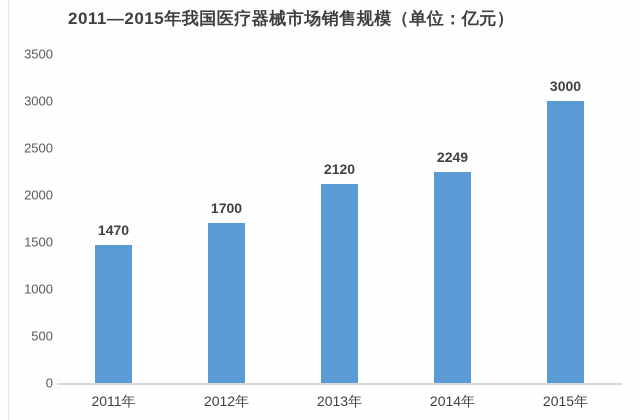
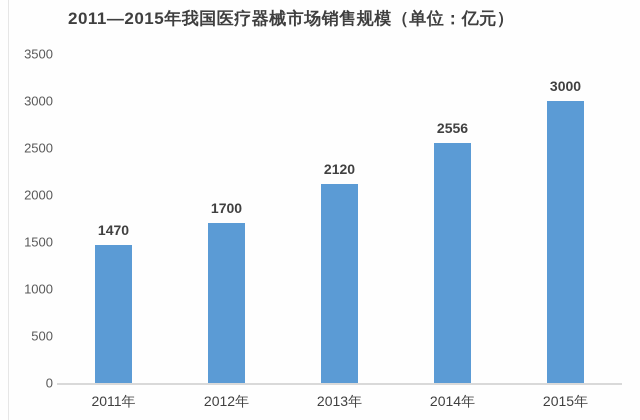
2014年: 2249 -> 2556
